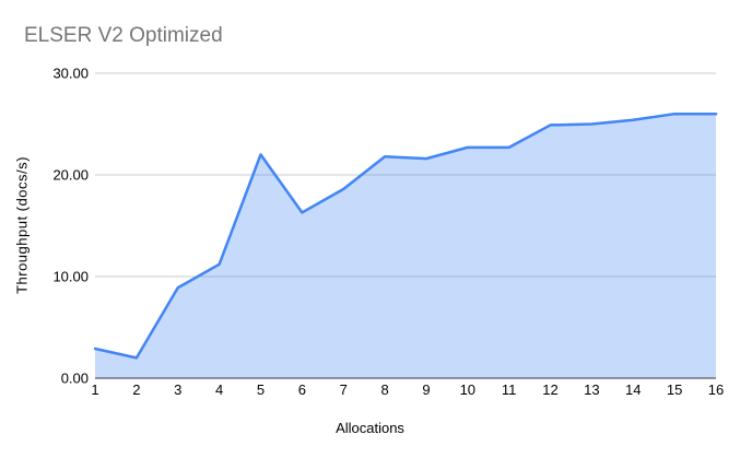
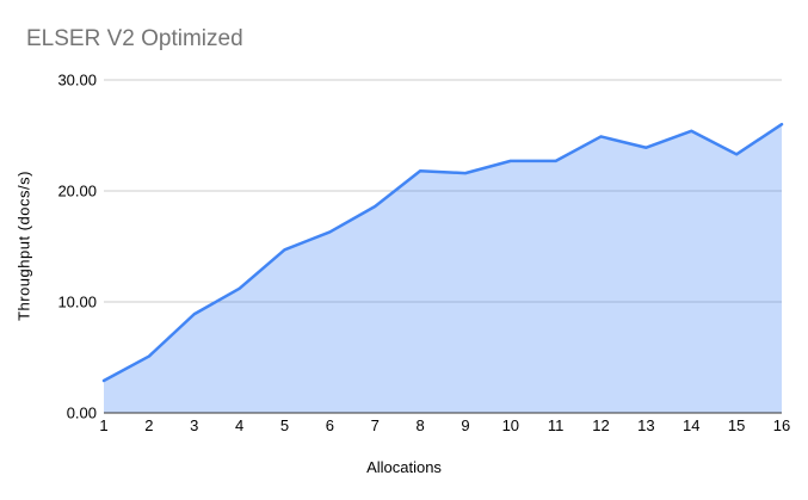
2: 2 -> 5
5: 22 -> 15
13: 25 -> 24
15: 26 -> 23
